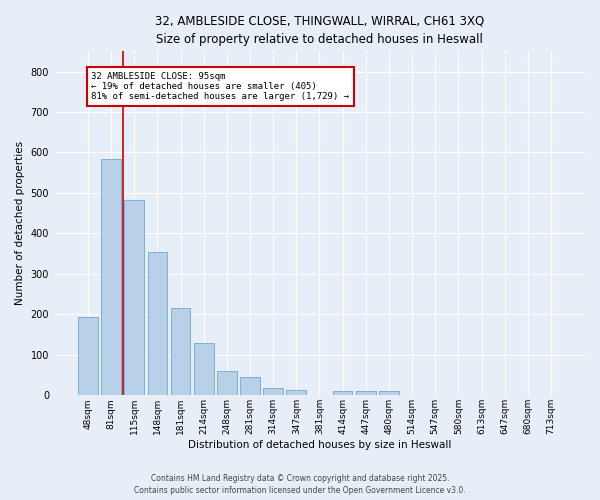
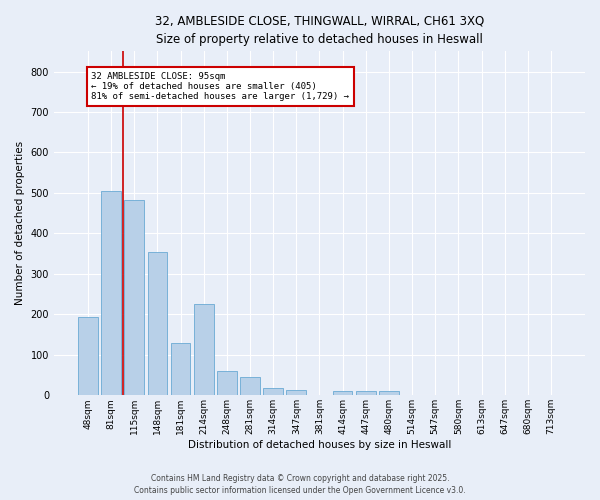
81sqm: 585 -> 505
181sqm: 215 -> 130
214sqm: 130 -> 225
